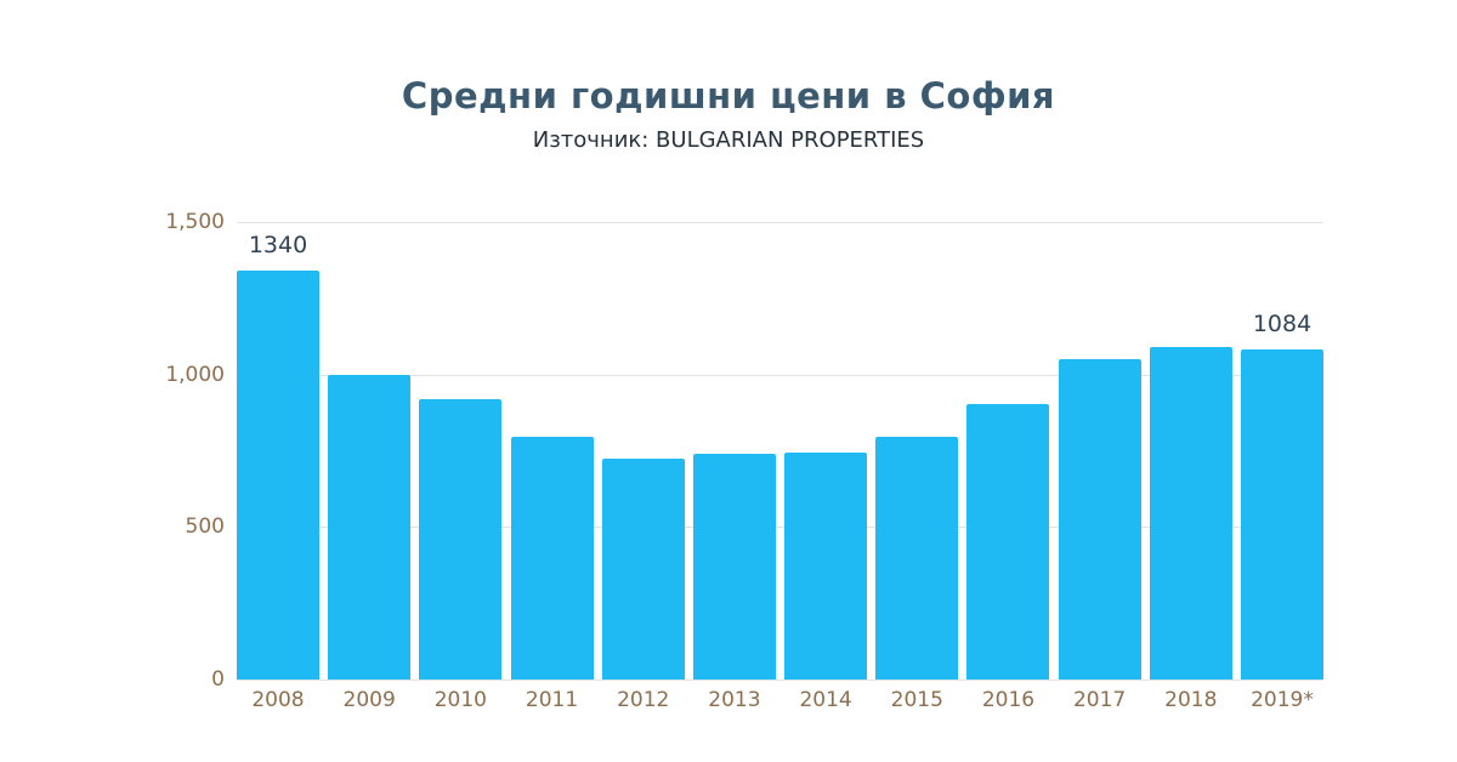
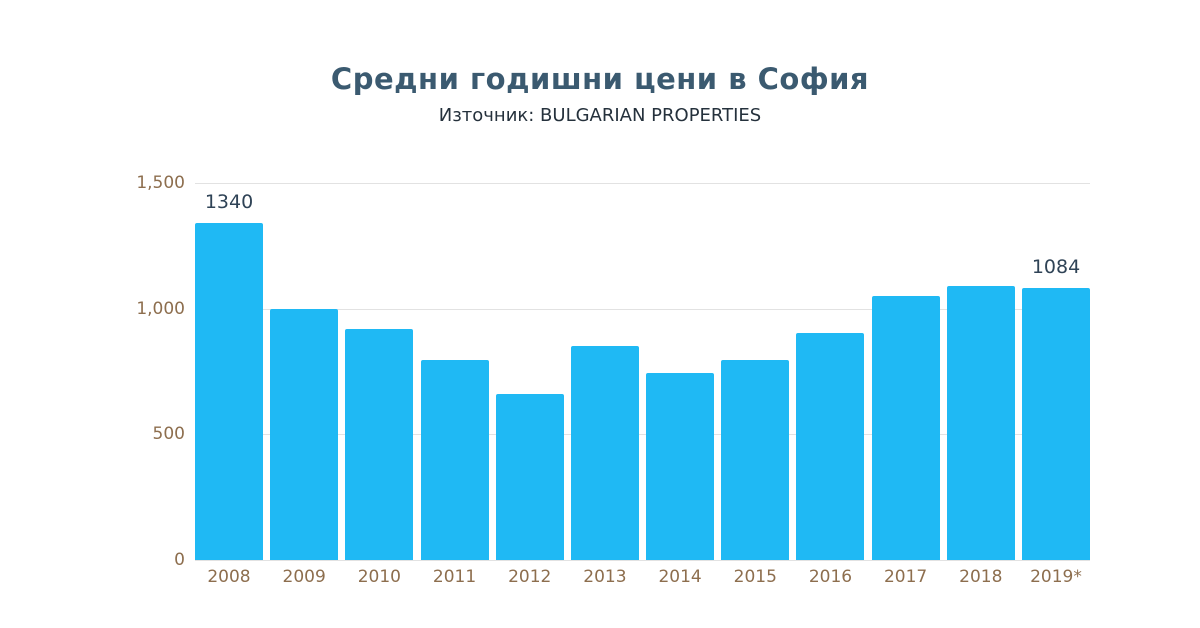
2012: 720 -> 660
2013: 740 -> 850
